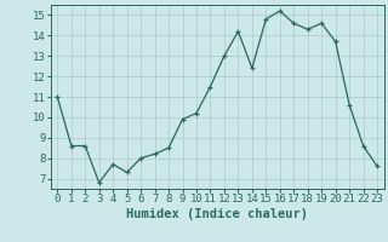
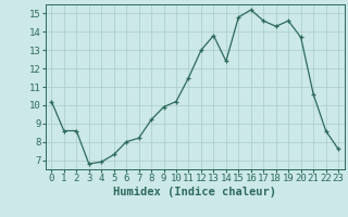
0: 11.0 -> 10.2
4: 7.7 -> 6.9
8: 8.5 -> 9.2
13: 14.2 -> 13.8
